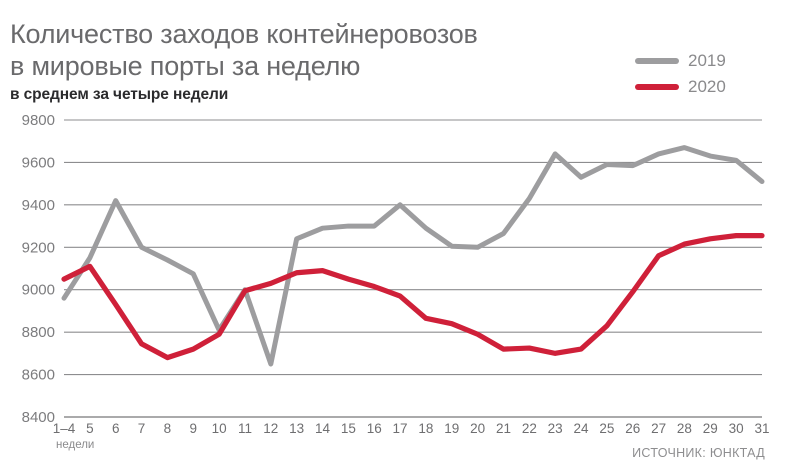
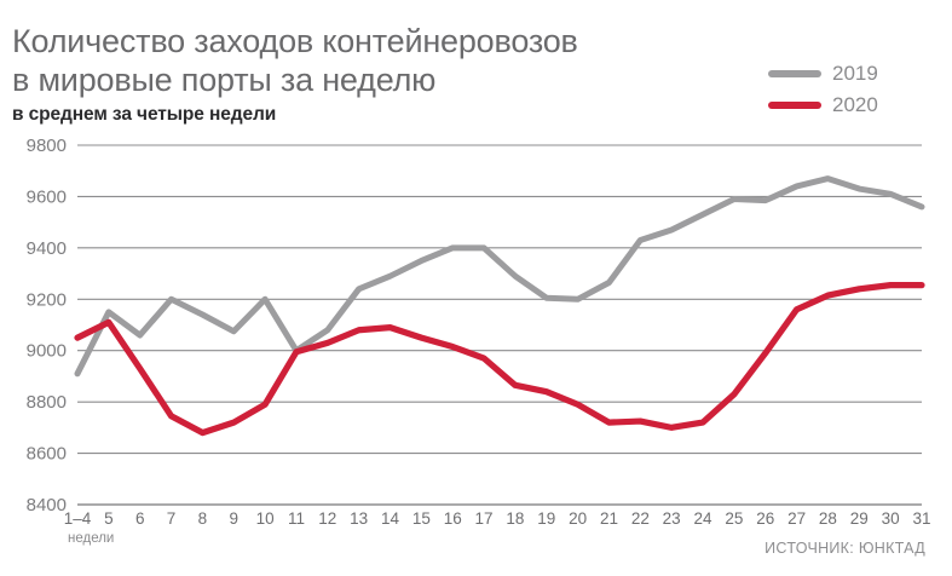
2019/1–4: 8960 -> 8910
2019/6: 9420 -> 9060
2019/10: 8810 -> 9200
2019/12: 8650 -> 9080
2019/15: 9300 -> 9350
2019/16: 9300 -> 9400
2019/23: 9640 -> 9470
2019/31: 9510 -> 9560
